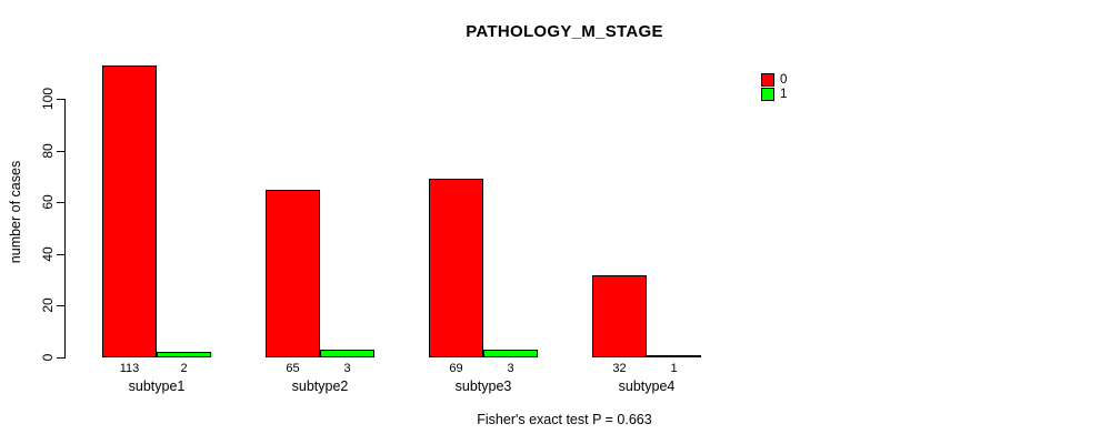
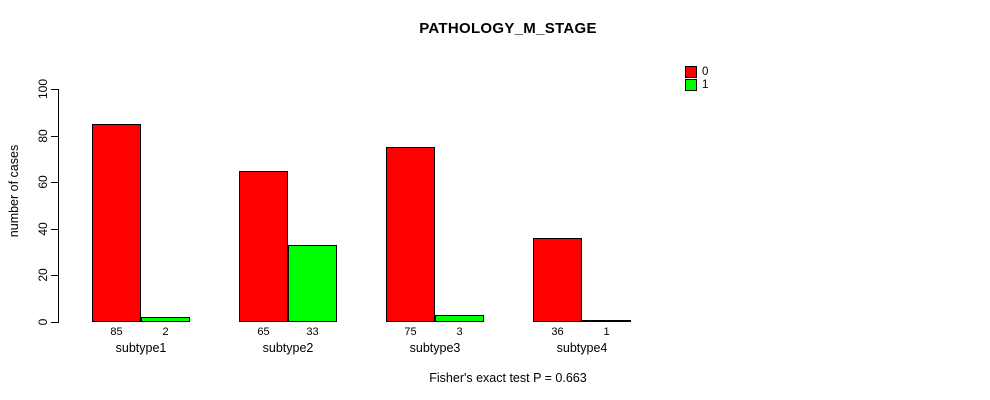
0/subtype1: 113 -> 85
1/subtype2: 3 -> 33
0/subtype3: 69 -> 75
0/subtype4: 32 -> 36
